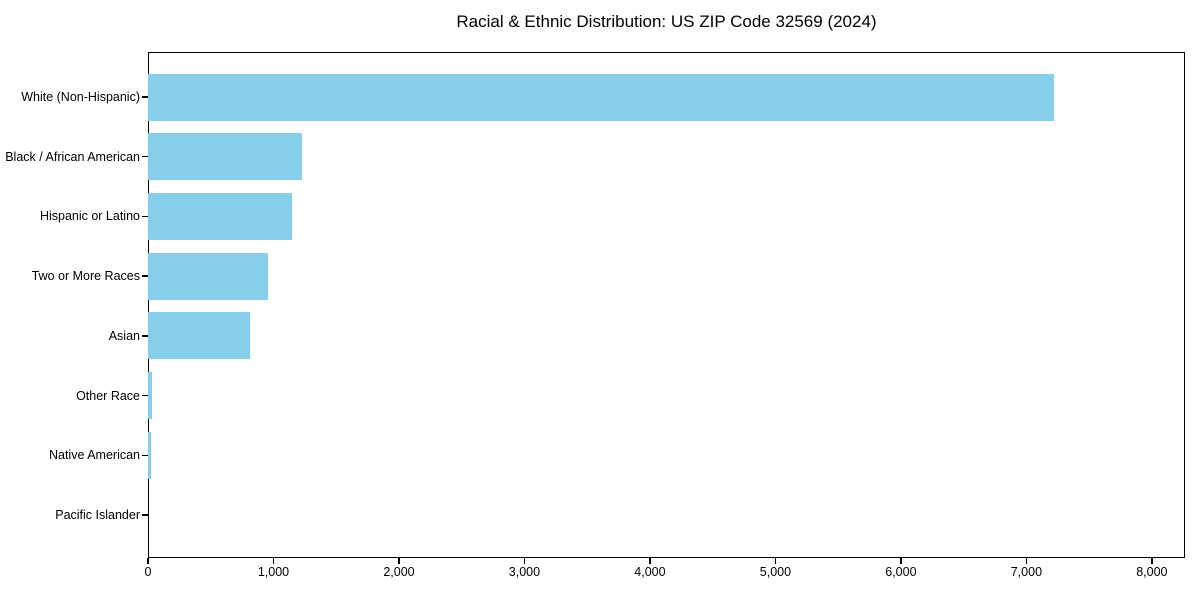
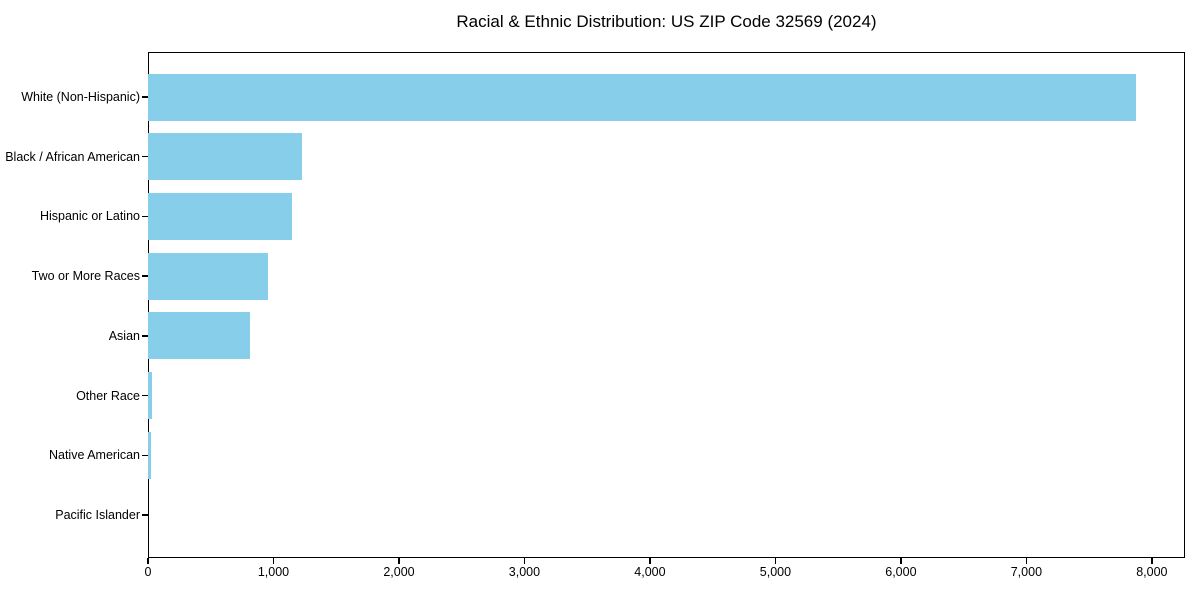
White (Non-Hispanic): 7220 -> 7870
